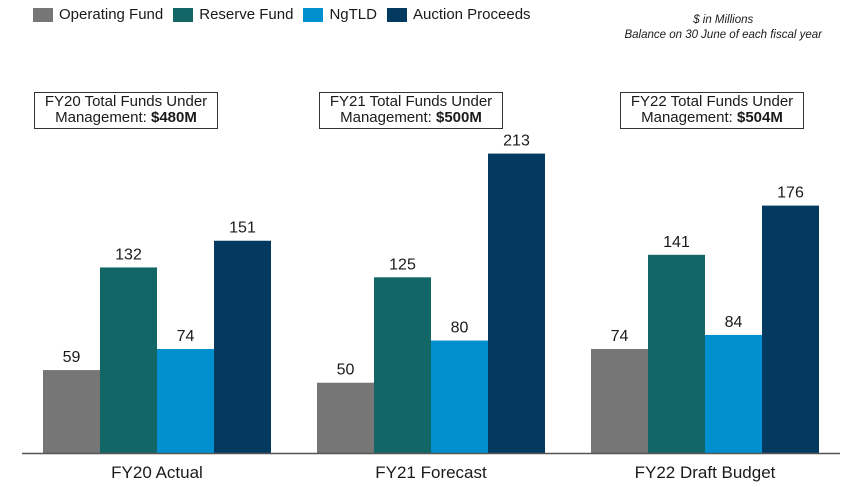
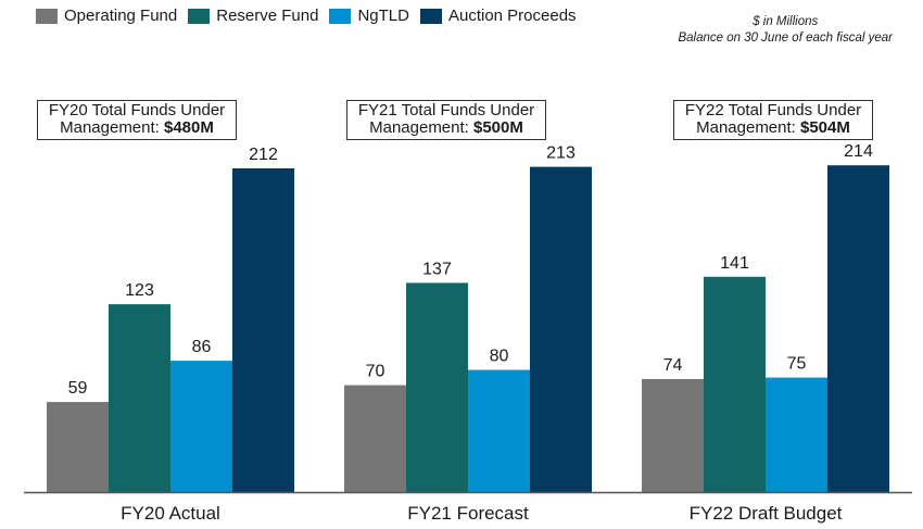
Reserve Fund/FY20 Actual: 132 -> 123
NgTLD/FY20 Actual: 74 -> 86
Auction Proceeds/FY20 Actual: 151 -> 212
Operating Fund/FY21 Forecast: 50 -> 70
Reserve Fund/FY21 Forecast: 125 -> 137
NgTLD/FY22 Draft Budget: 84 -> 75
Auction Proceeds/FY22 Draft Budget: 176 -> 214
